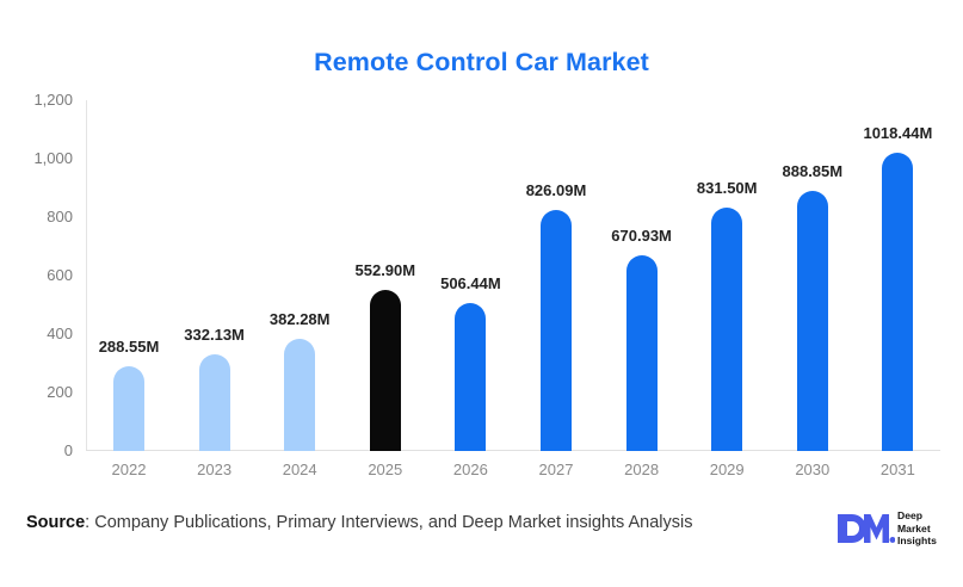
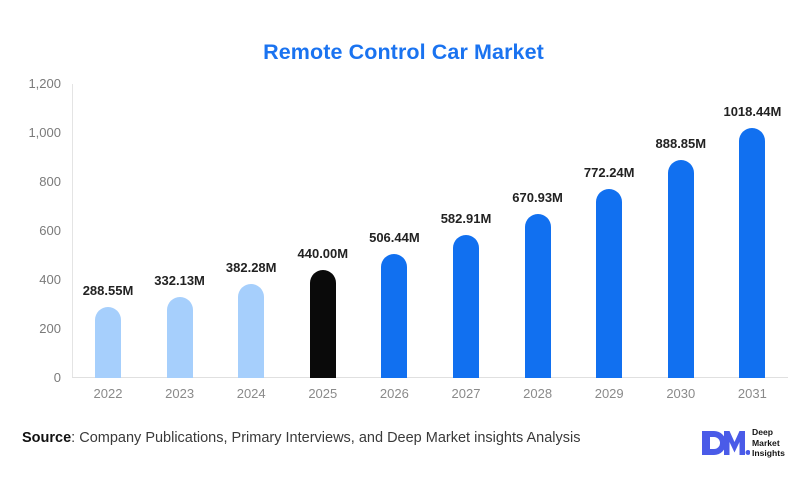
2025: 552.90M -> 440.00M
2027: 826.09M -> 582.91M
2029: 831.50M -> 772.24M
